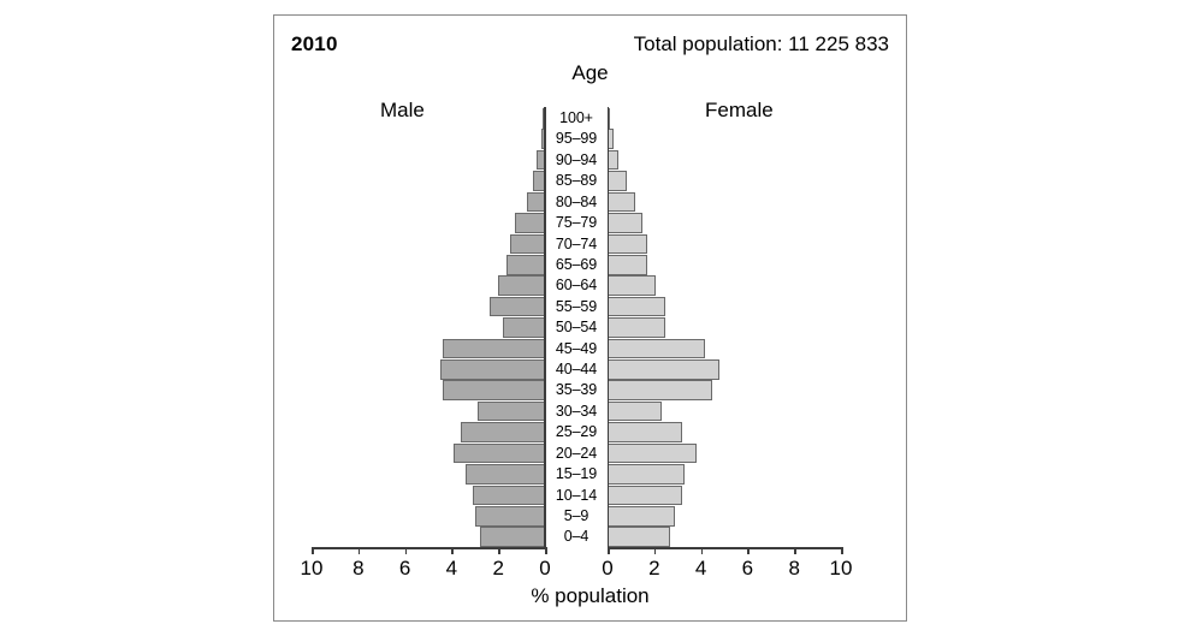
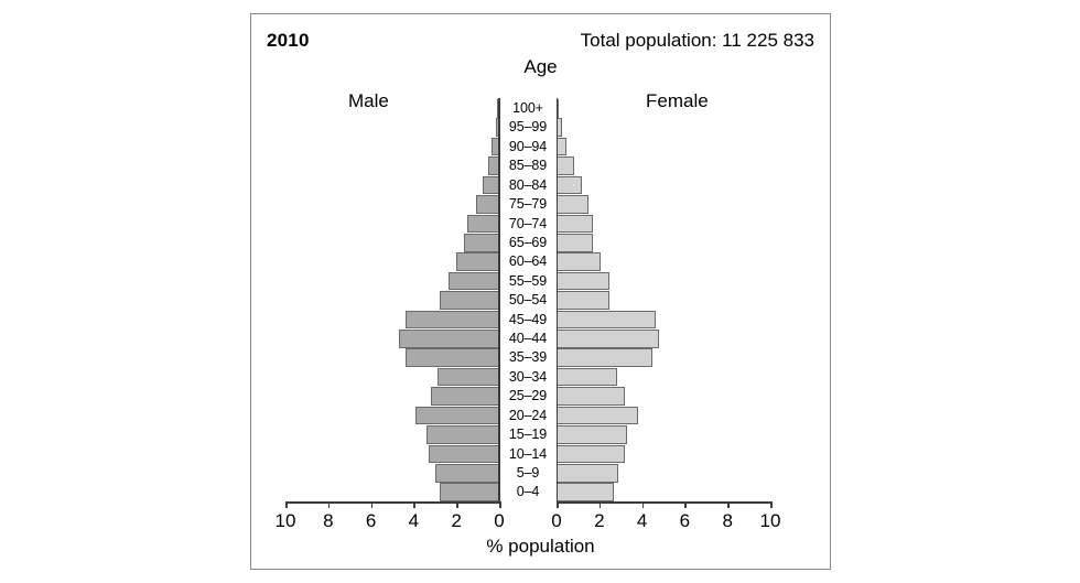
Male/75–79: 1.3 -> 1.1
Male/50–54: 1.8 -> 2.8
Female/45–49: 4.2 -> 4.7
Male/40–44: 4.5 -> 4.7
Female/30–34: 2.3 -> 2.9
Male/25–29: 3.6 -> 3.2
Male/10–14: 3.1 -> 3.3
